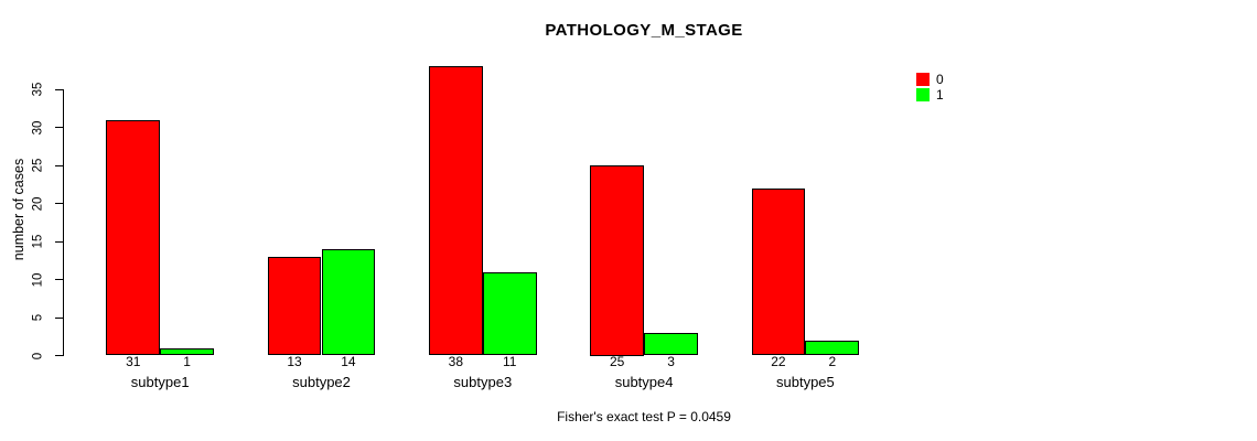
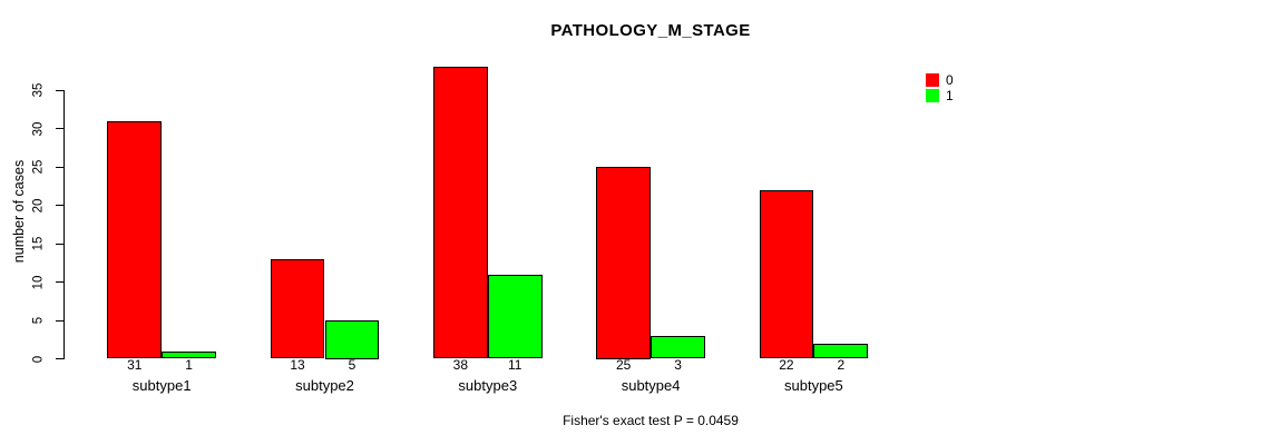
1/subtype2: 14 -> 5
